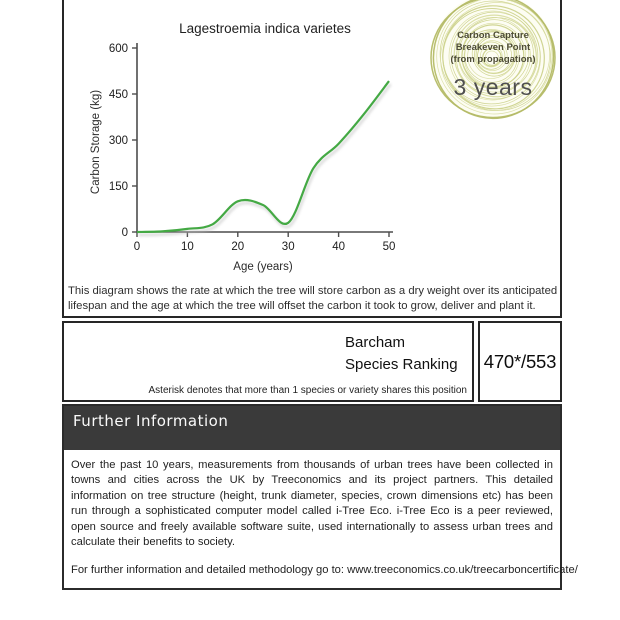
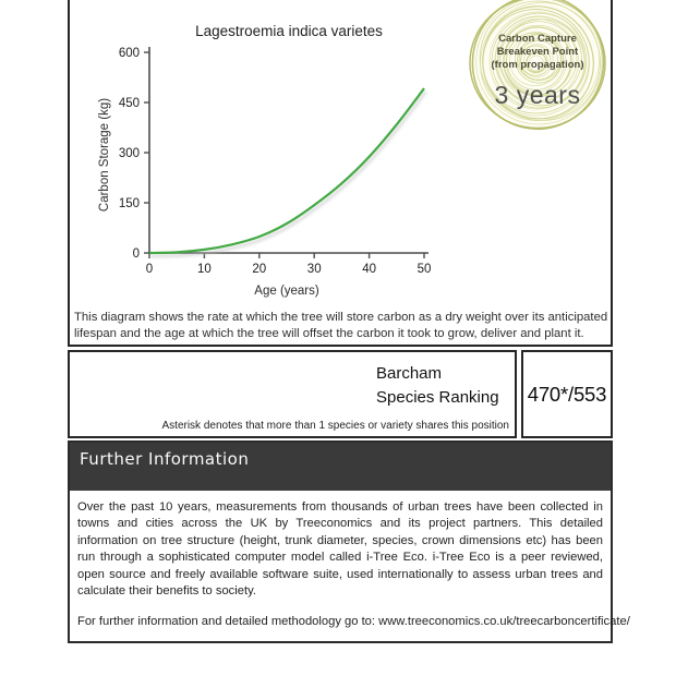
20: 100 -> 50
30: 30 -> 140
